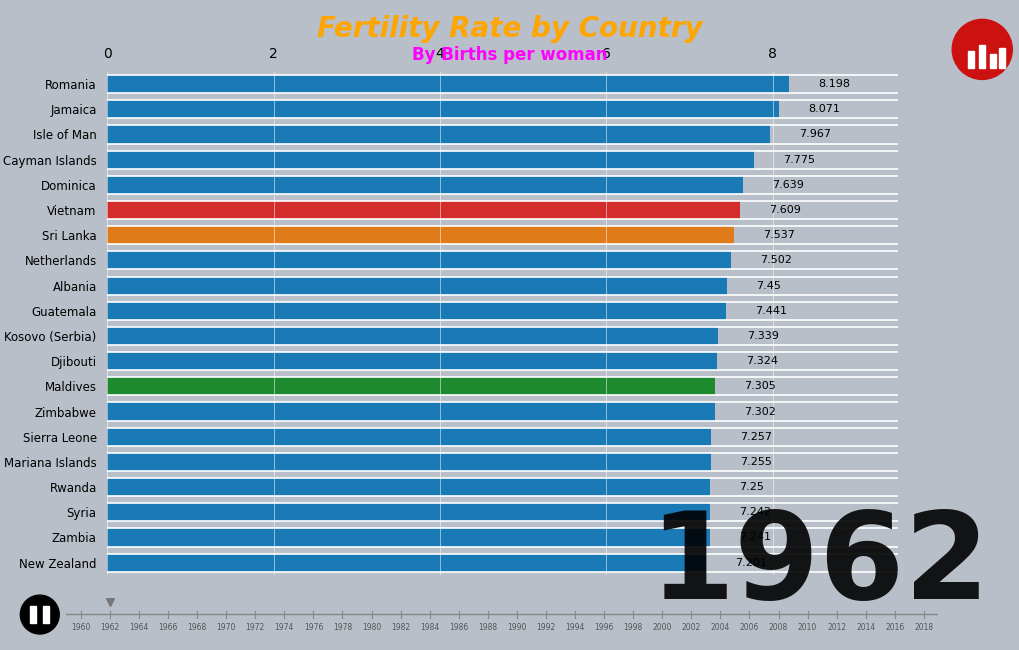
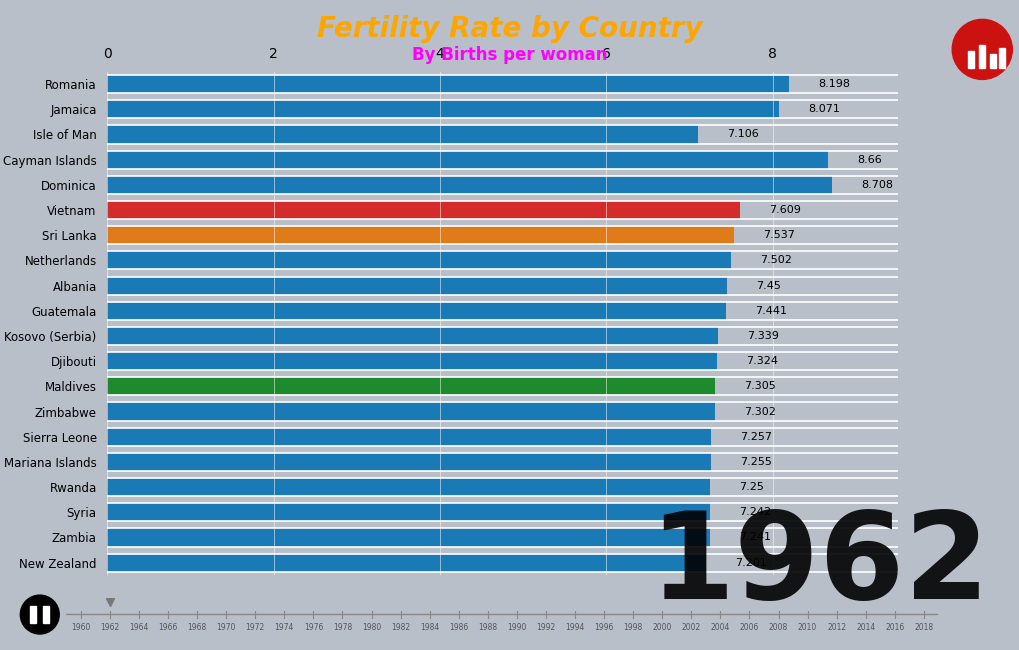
Isle of Man: 7.967 -> 7.106
Cayman Islands: 7.775 -> 8.66
Dominica: 7.639 -> 8.708
